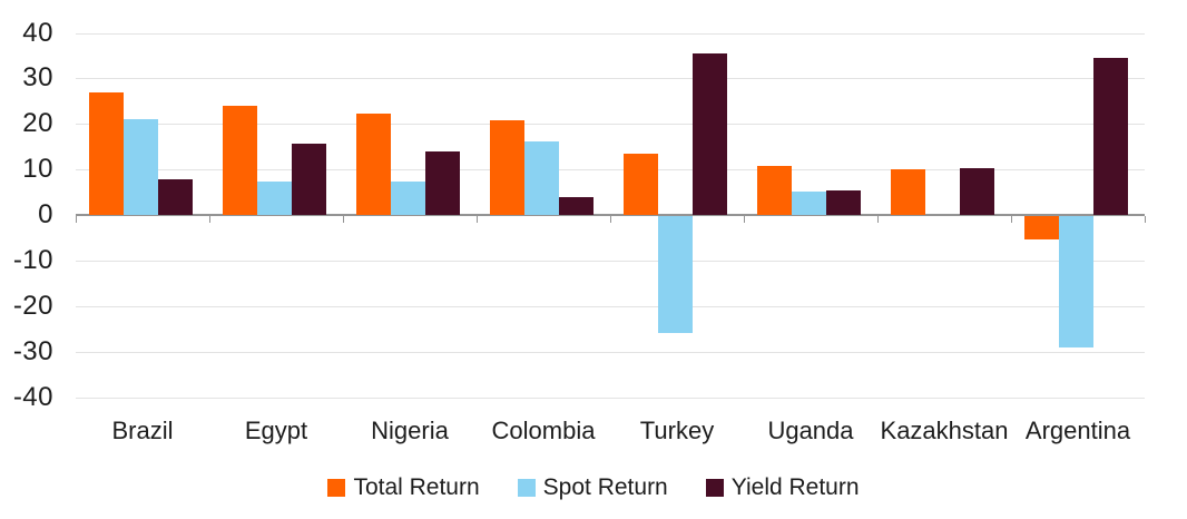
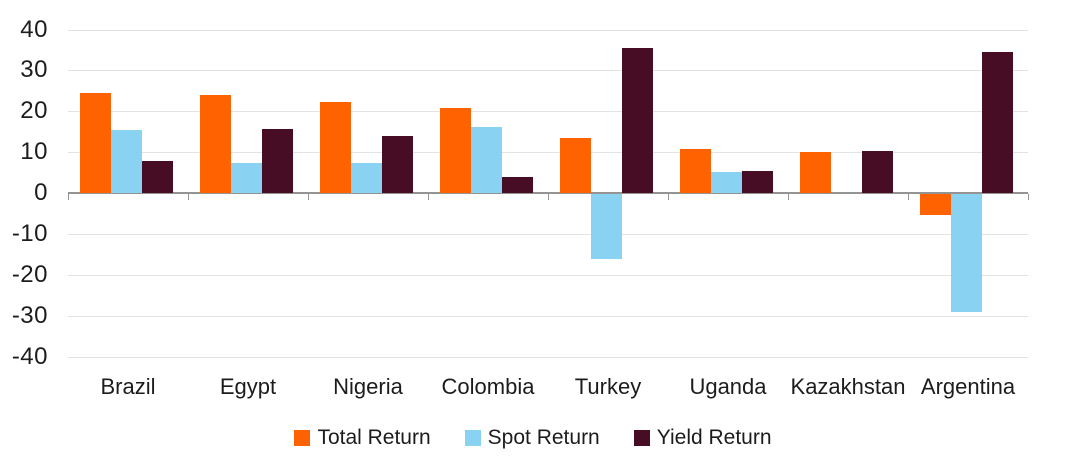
Total Return/Brazil: 27 -> 24
Spot Return/Brazil: 21 -> 15
Spot Return/Turkey: -26 -> -16
